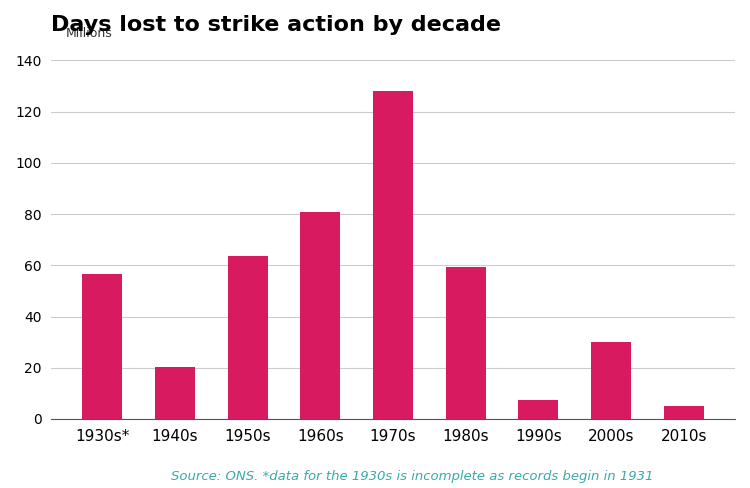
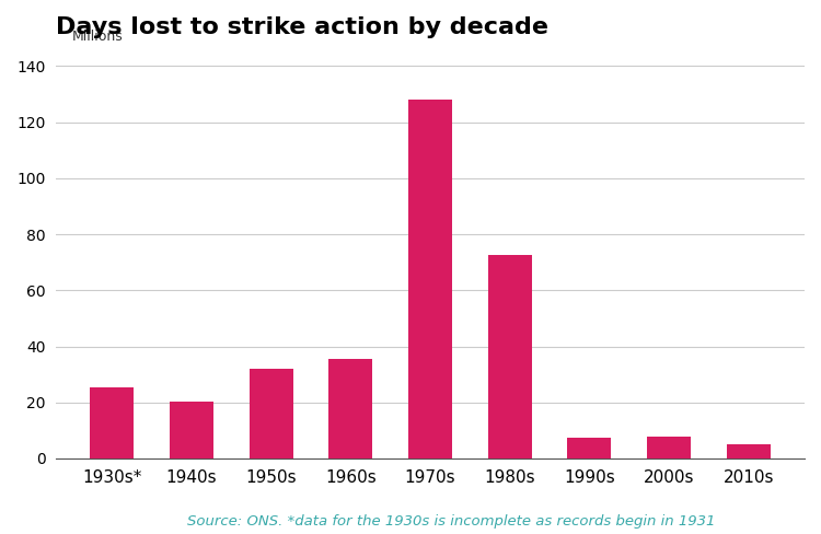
1930s*: 56.5 -> 25.5
1950s: 63.5 -> 32.0
1960s: 81.0 -> 35.5
1980s: 59.5 -> 72.5
2000s: 30.0 -> 8.0
